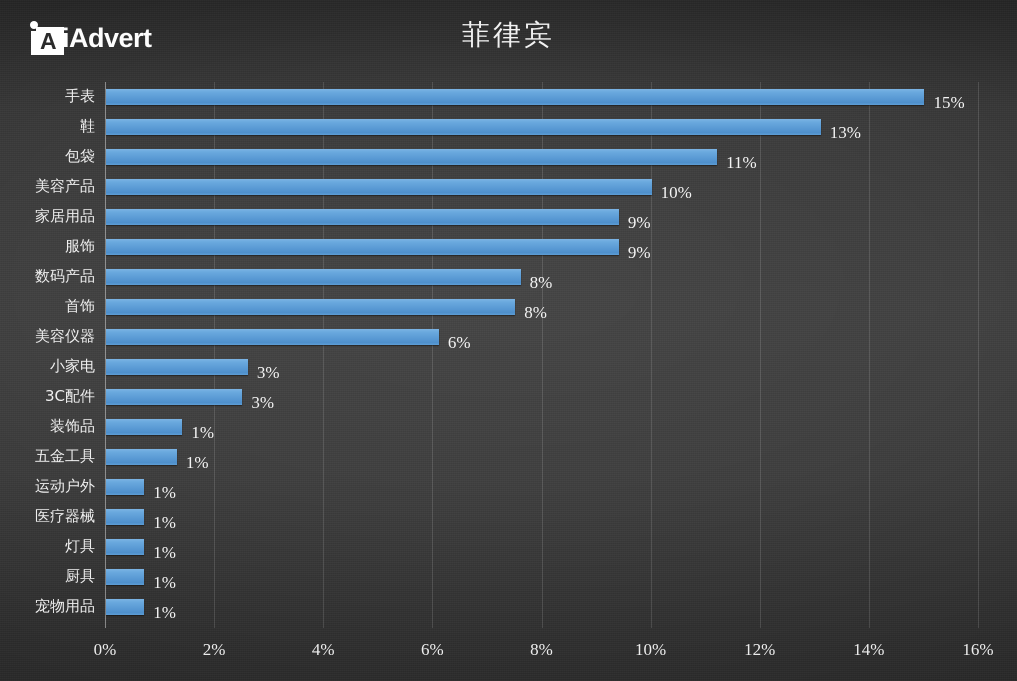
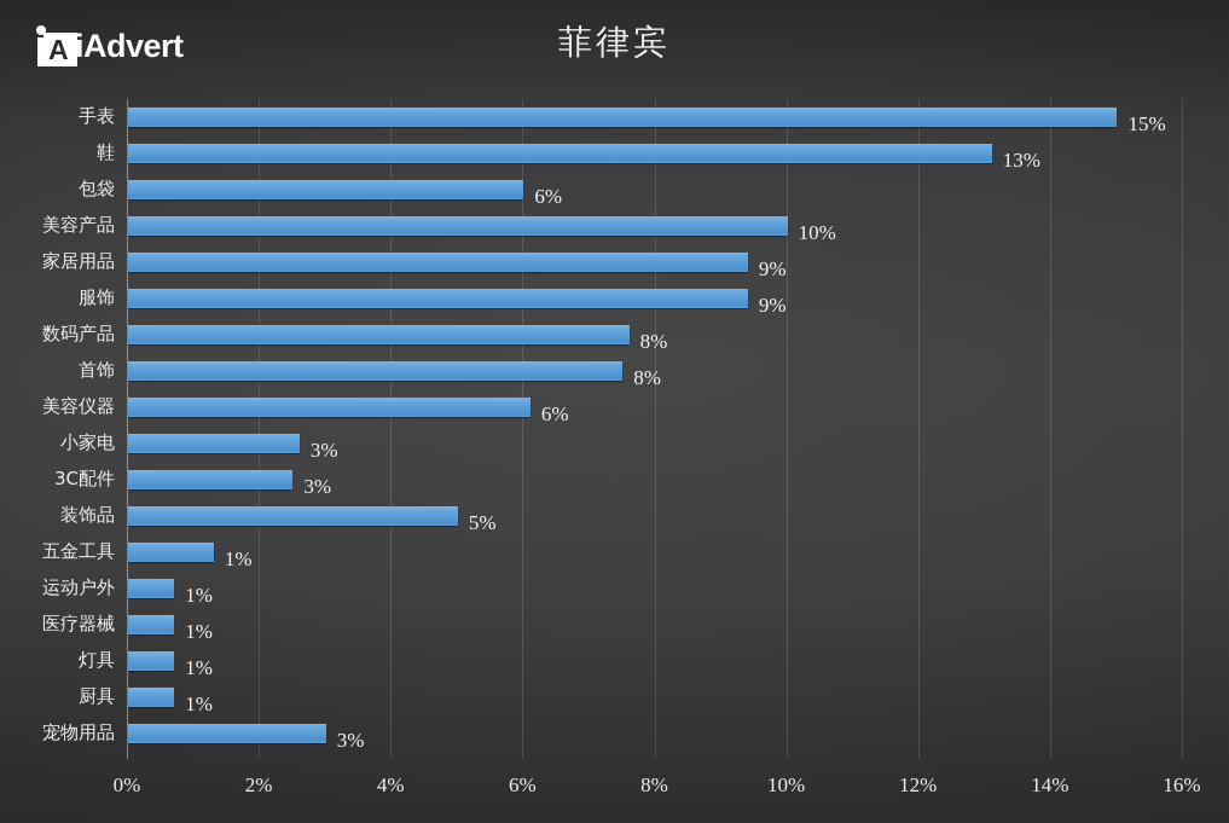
包袋: 11% -> 6%
装饰品: 1% -> 5%
宠物用品: 1% -> 3%
